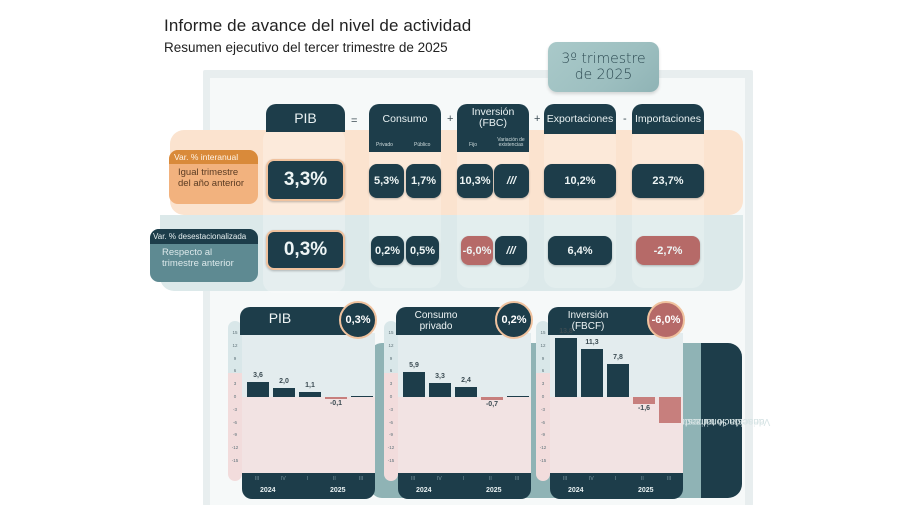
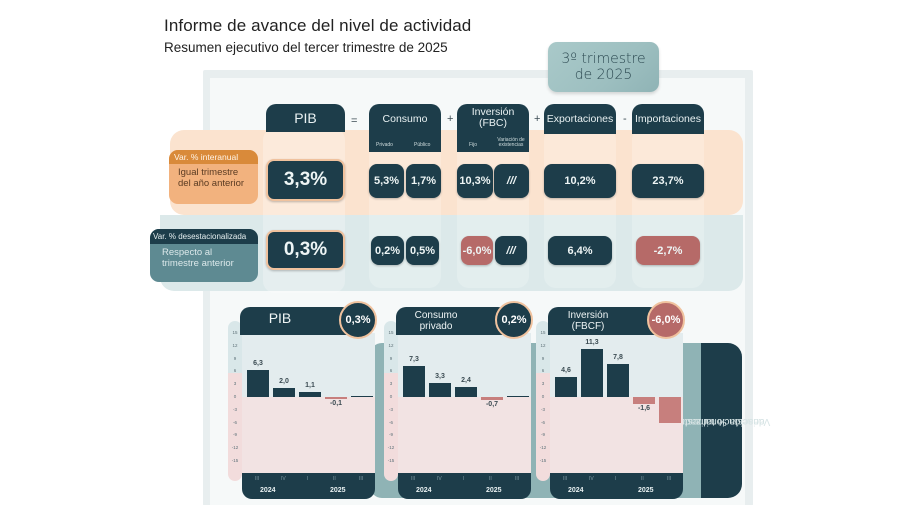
PIB/III 2024: 3,6 -> 6,3
Consumo privado/III 2024: 5,9 -> 7,3
Inversión (FBCF)/III 2024: 13,8 -> 4,6
